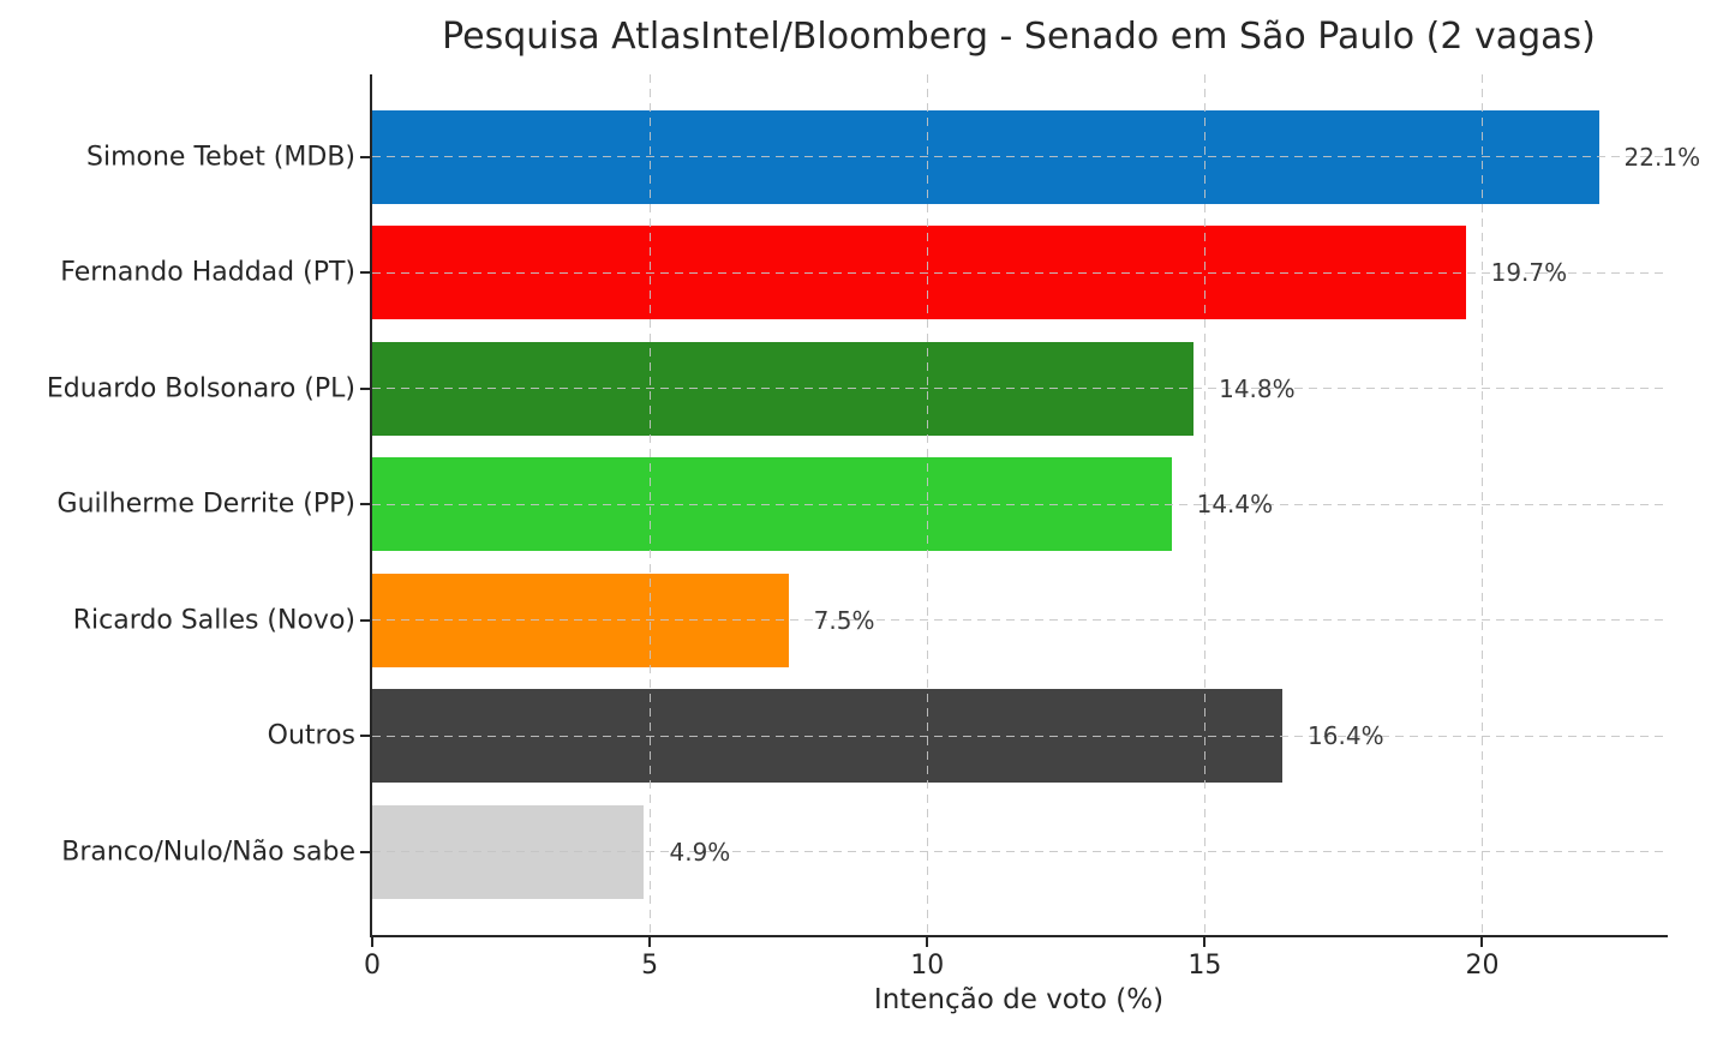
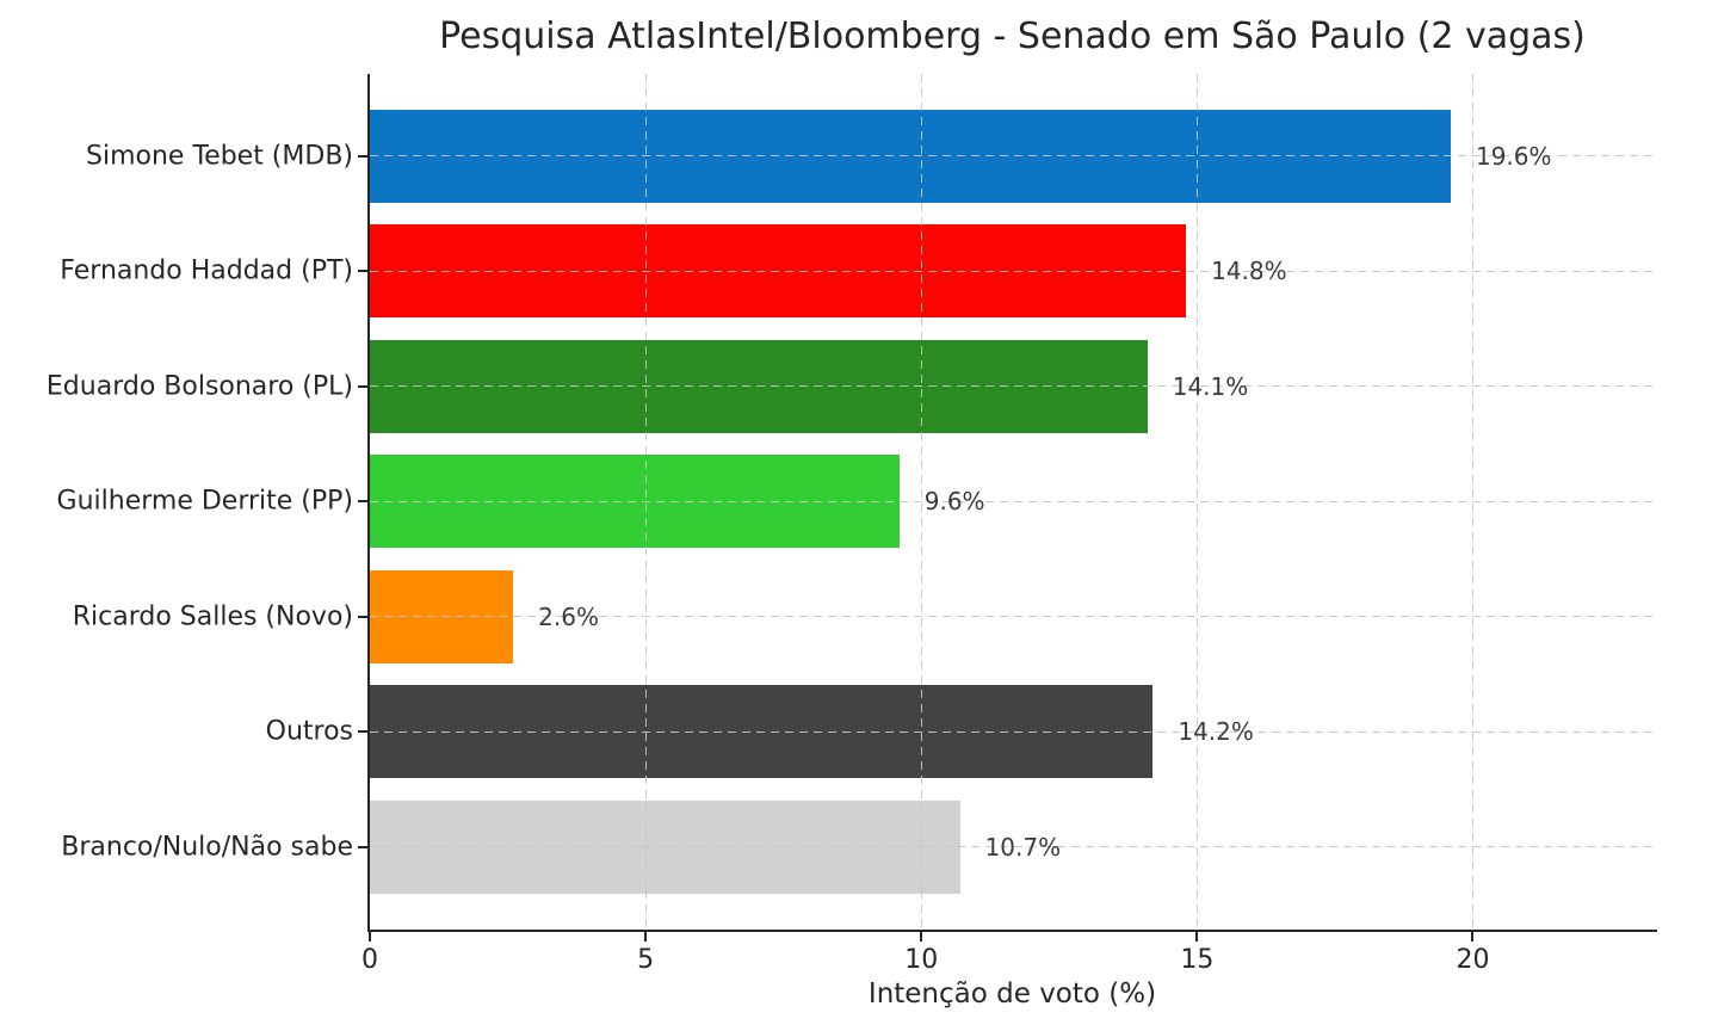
Simone Tebet (MDB): 22.1% -> 19.6%
Fernando Haddad (PT): 19.7% -> 14.8%
Eduardo Bolsonaro (PL): 14.8% -> 14.1%
Guilherme Derrite (PP): 14.4% -> 9.6%
Ricardo Salles (Novo): 7.5% -> 2.6%
Outros: 16.4% -> 14.2%
Branco/Nulo/Não sabe: 4.9% -> 10.7%
